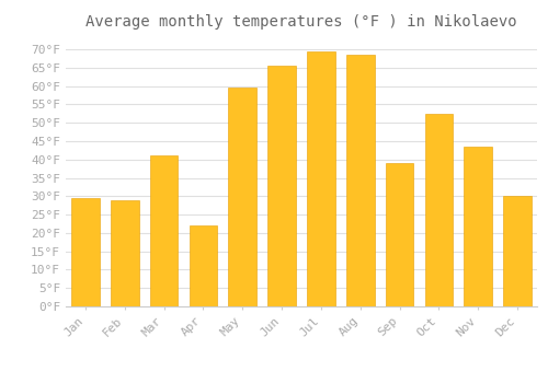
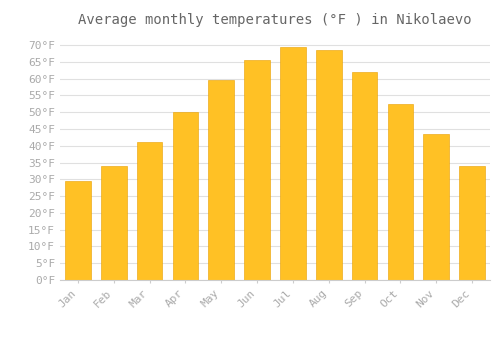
Feb: 29.0°F -> 34.0°F
Apr: 22.0°F -> 50.0°F
Sep: 39.0°F -> 62.0°F
Dec: 30.0°F -> 34.0°F
